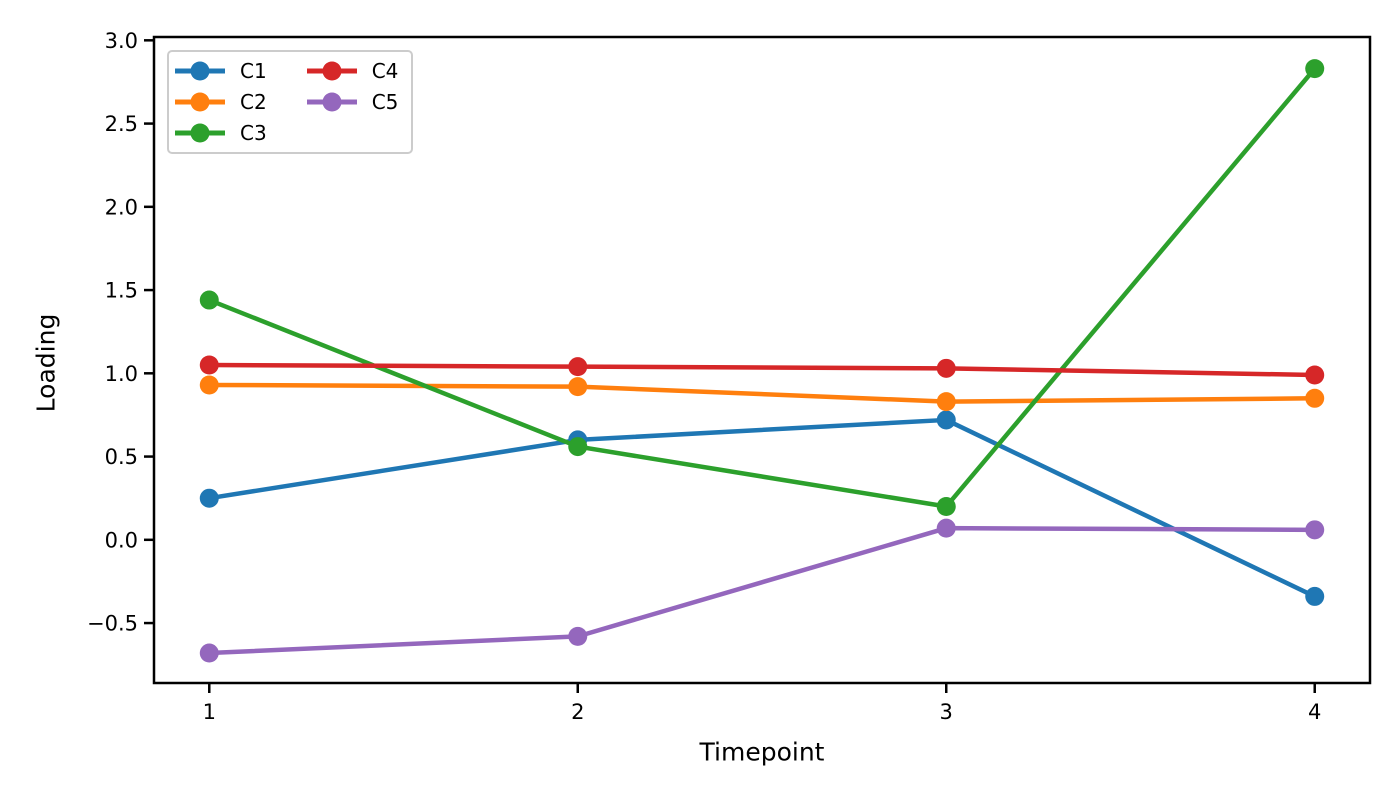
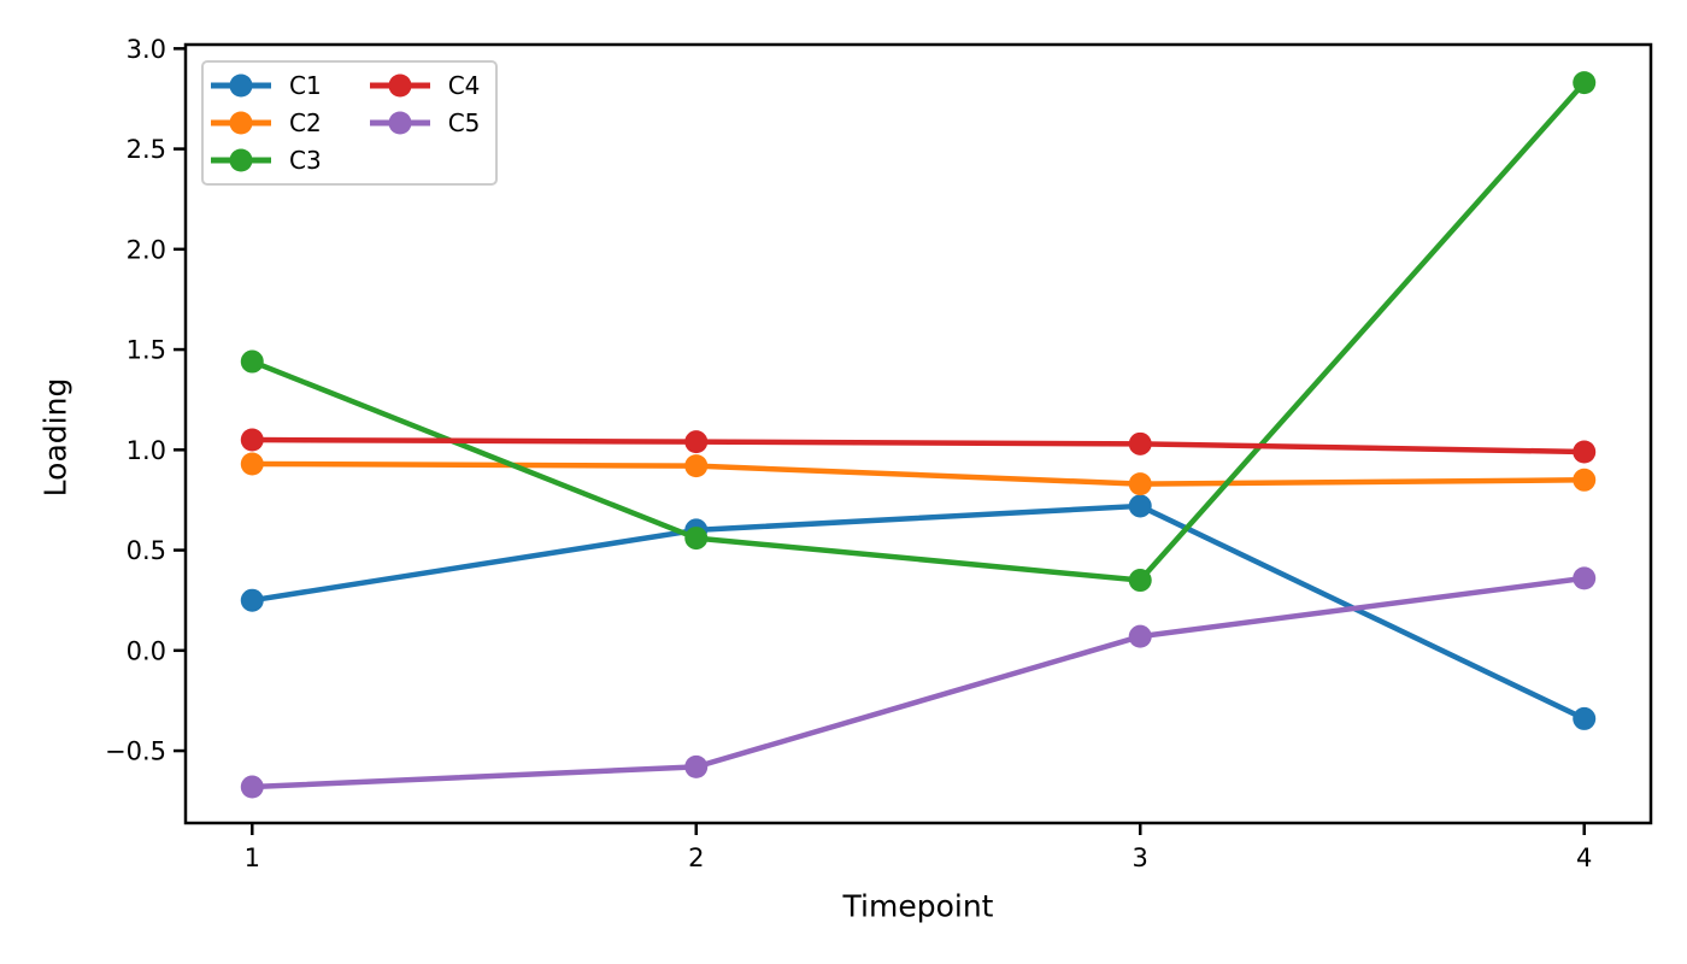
C3/3: 0.20 -> 0.35
C5/4: 0.06 -> 0.36
